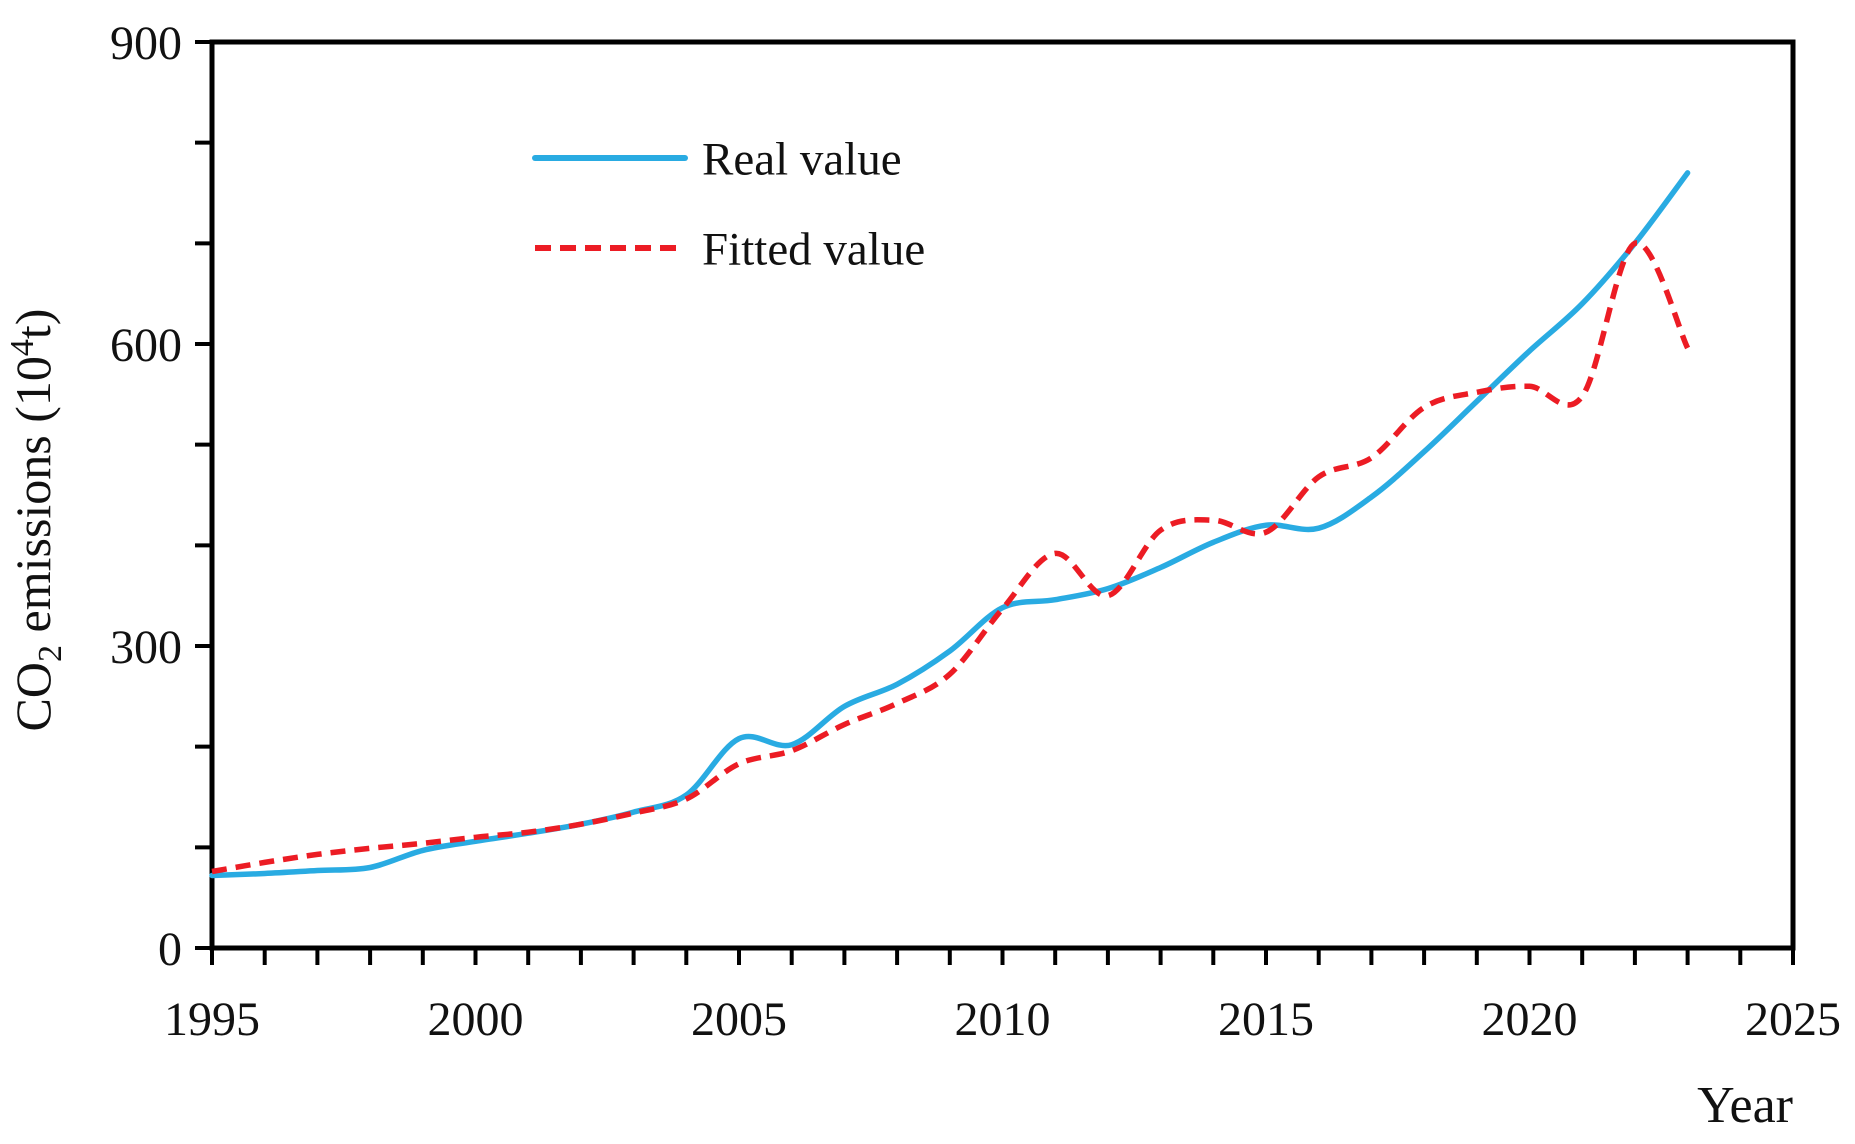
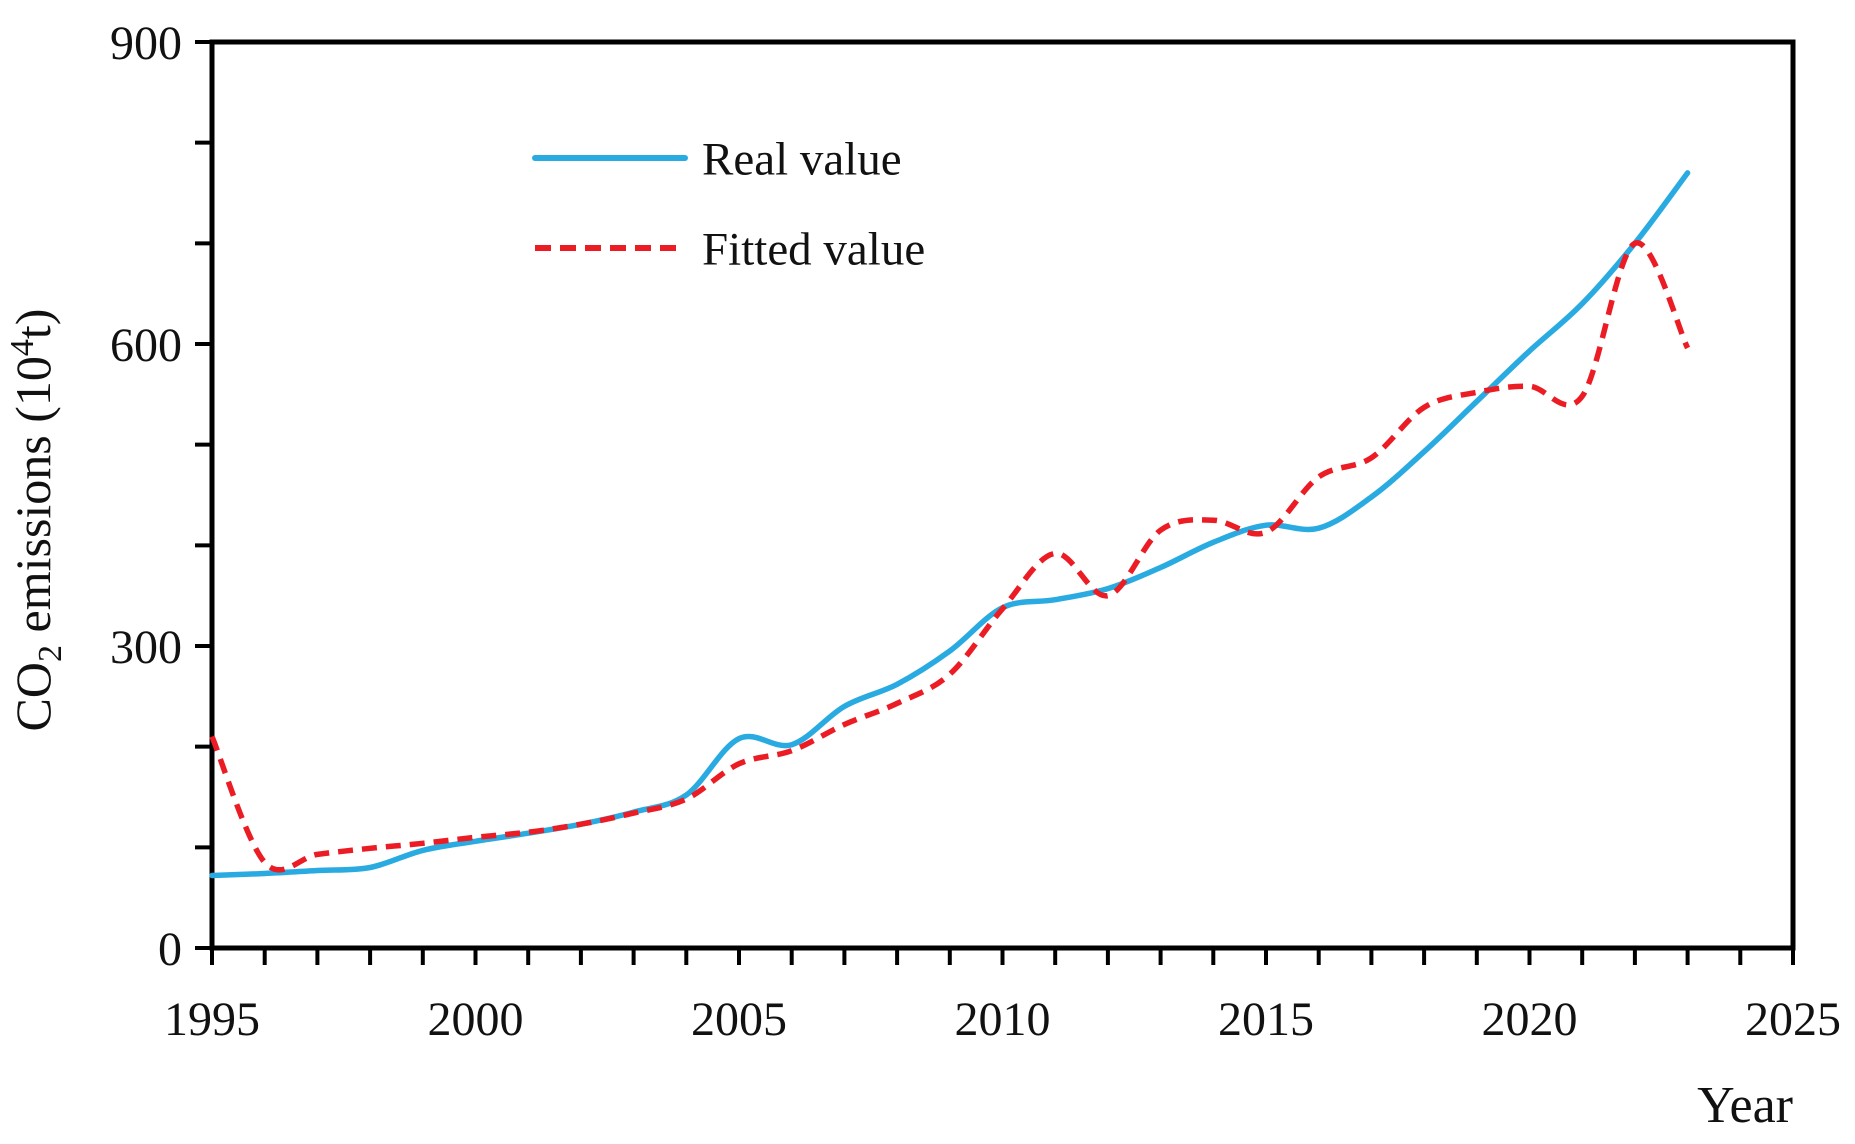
Fitted value/1995: 76 -> 210
